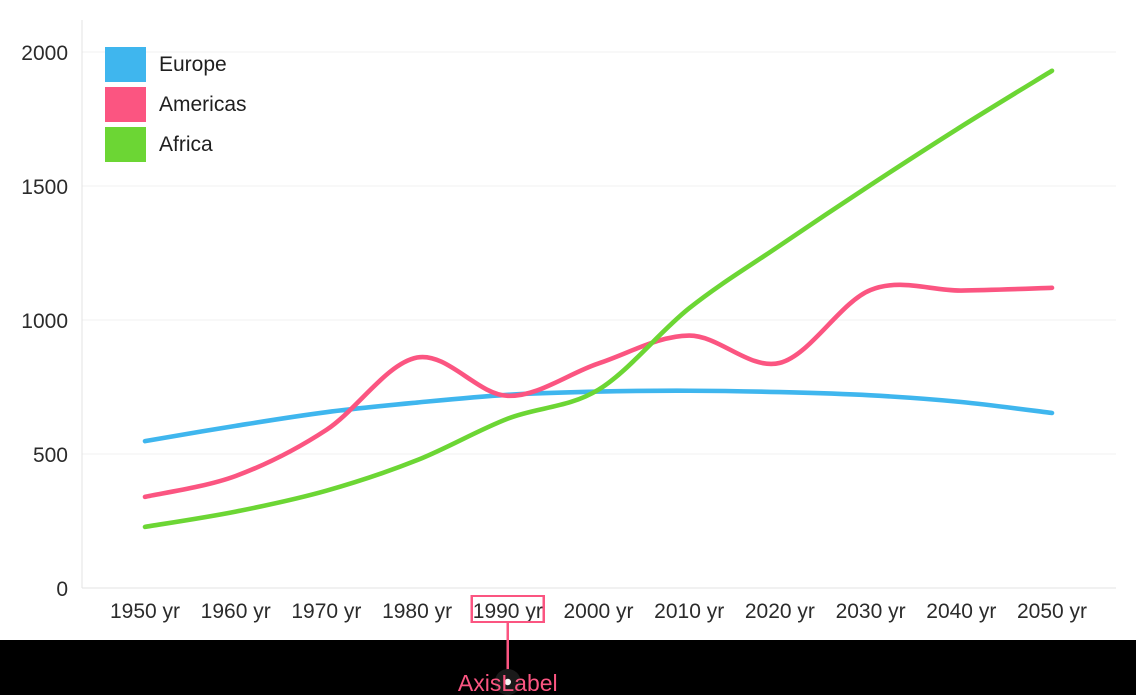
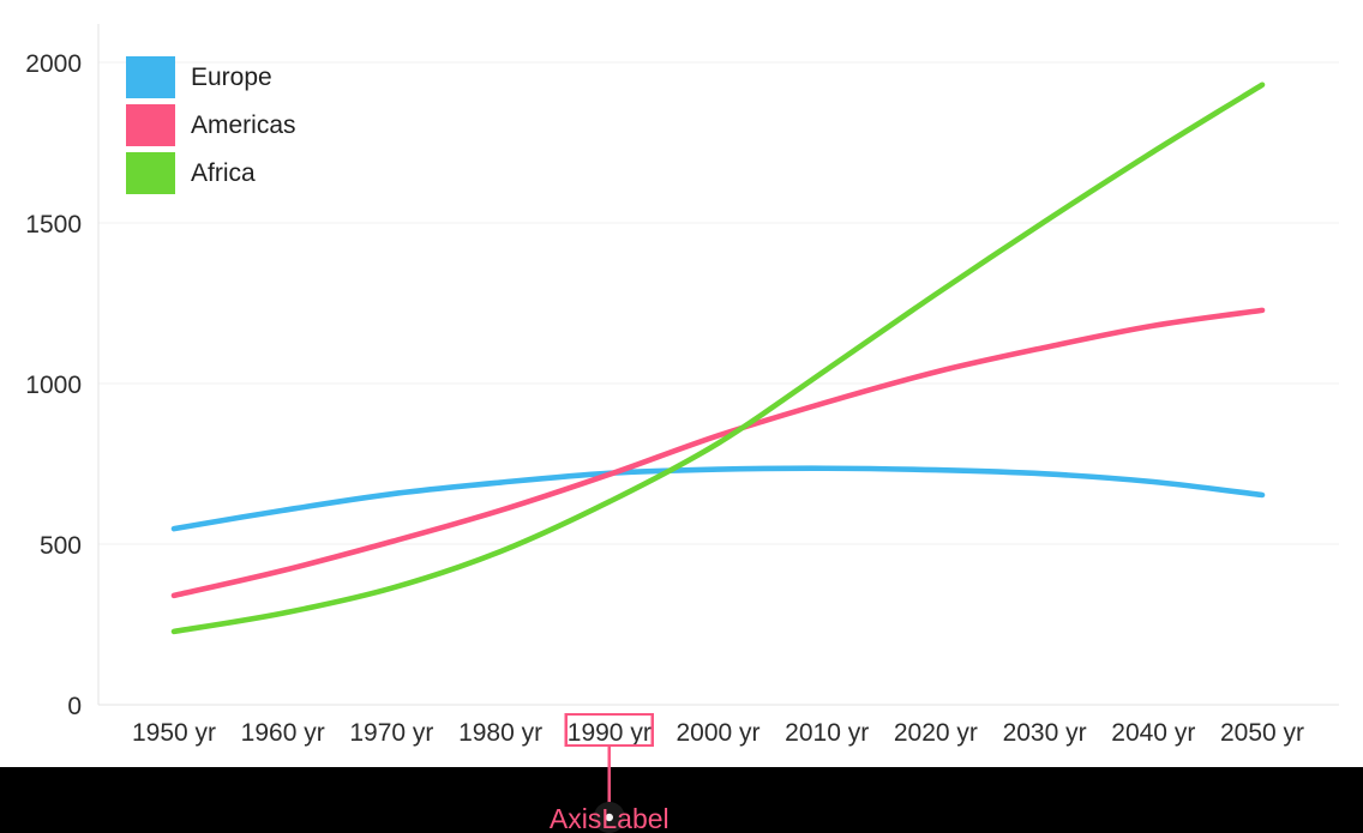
Americas/1970 yr: 590 -> 510
Americas/1980 yr: 860 -> 600
Africa/2000 yr: 740 -> 810
Americas/2020 yr: 840 -> 1040
Americas/2040 yr: 1110 -> 1180
Americas/2050 yr: 1120 -> 1230
